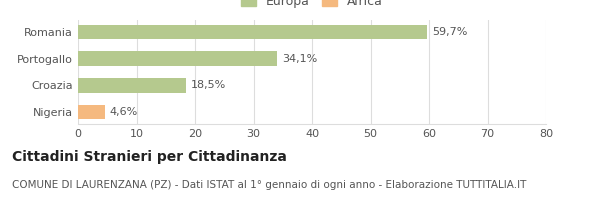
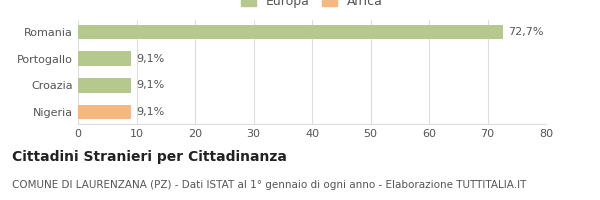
Romania: 59,7% -> 72,7%
Portogallo: 34,1% -> 9,1%
Croazia: 18,5% -> 9,1%
Nigeria: 4,6% -> 9,1%
